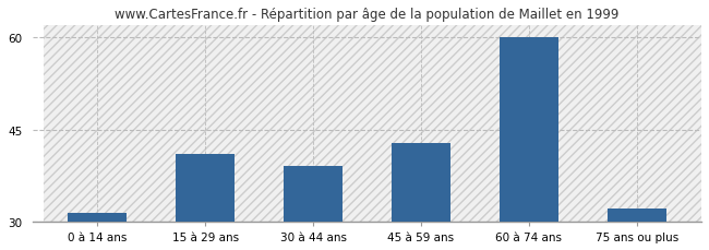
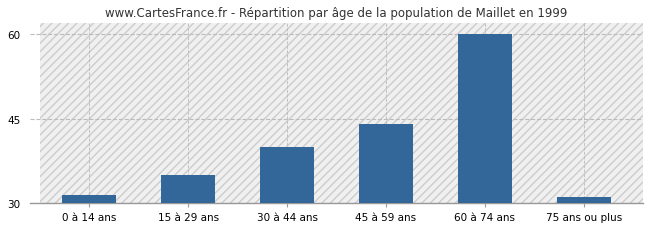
15 à 29 ans: 41.0 -> 35.0
30 à 44 ans: 39.0 -> 40.0
45 à 59 ans: 42.8 -> 44.0
75 ans ou plus: 32.2 -> 31.0
